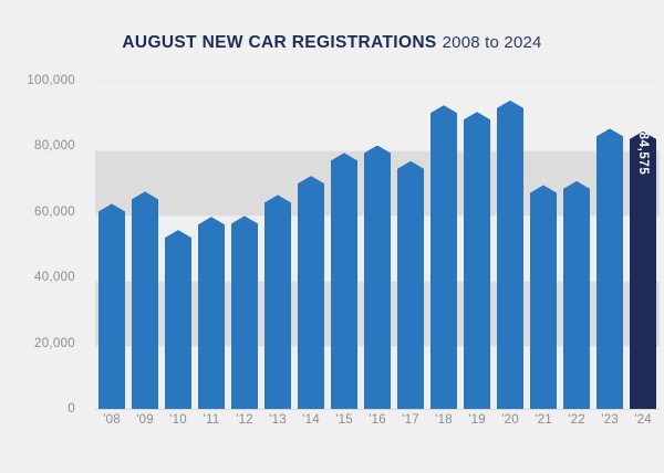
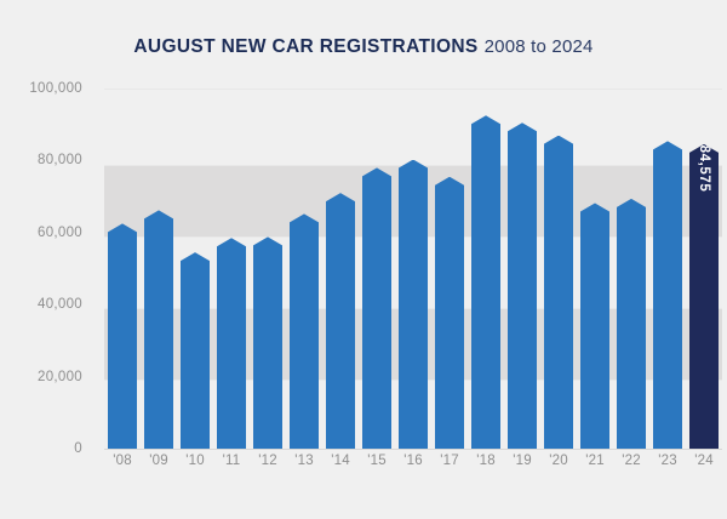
'20: 94000 -> 87000
